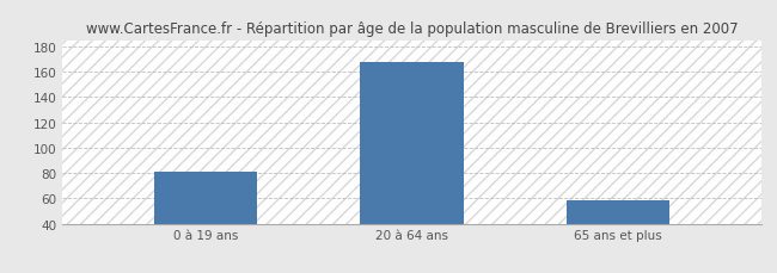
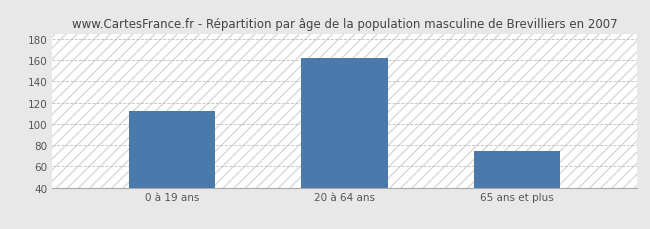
0 à 19 ans: 81 -> 112
20 à 64 ans: 168 -> 162
65 ans et plus: 58 -> 74
